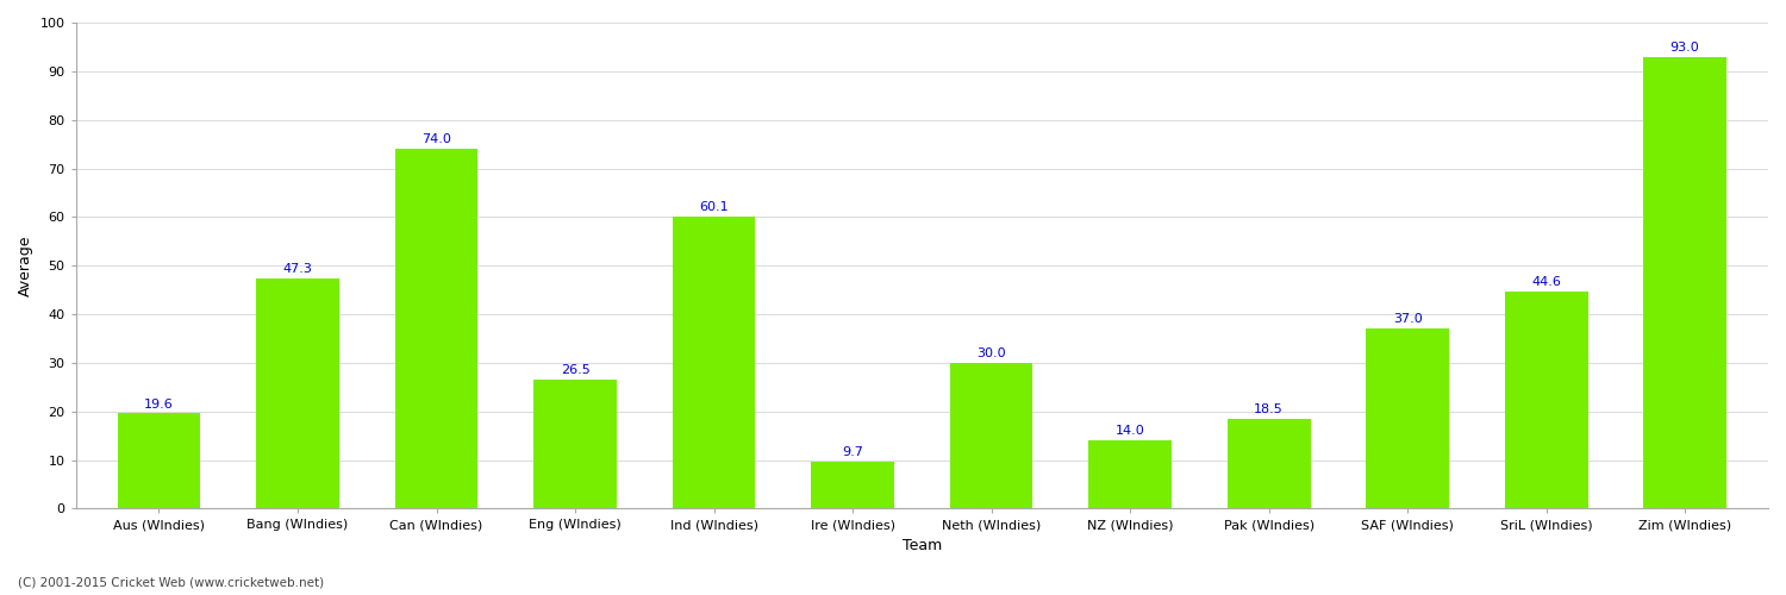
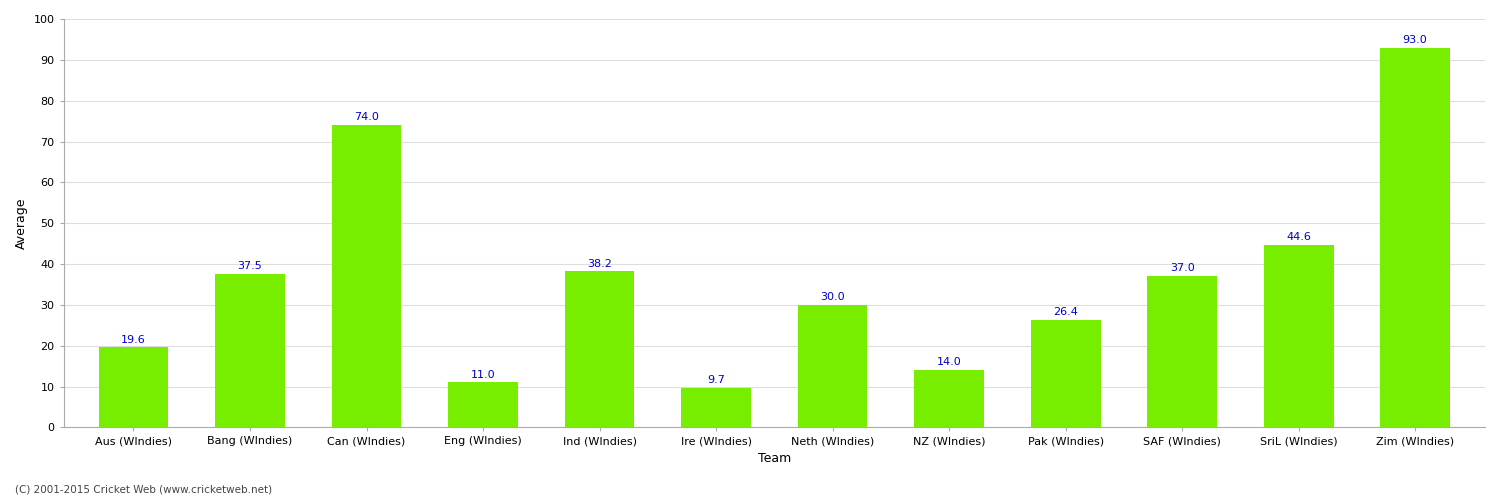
Bang (WIndies): 47.3 -> 37.5
Eng (WIndies): 26.5 -> 11.0
Ind (WIndies): 60.1 -> 38.2
Pak (WIndies): 18.5 -> 26.4
